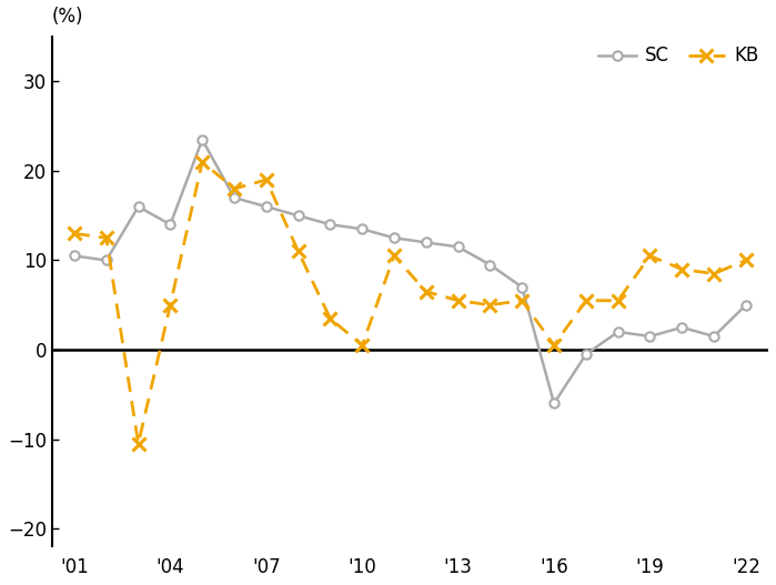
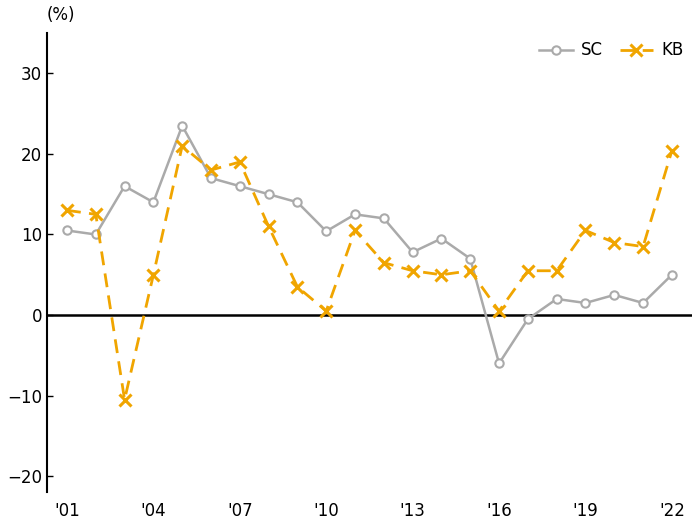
SC/'10: 13.5 -> 10.4
SC/'13: 11.5 -> 7.8
KB/'22: 10.0 -> 20.4
